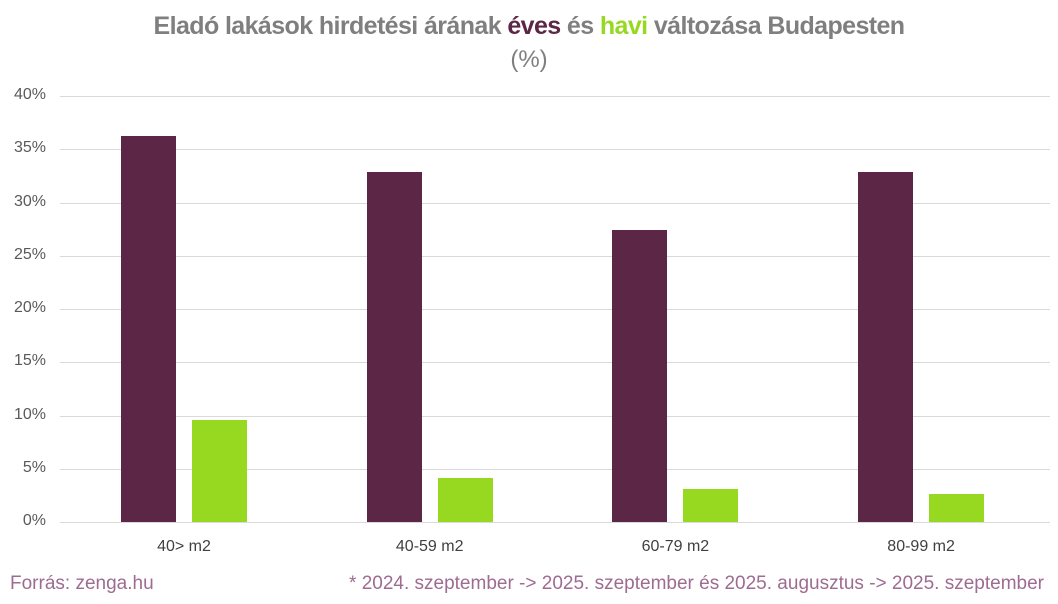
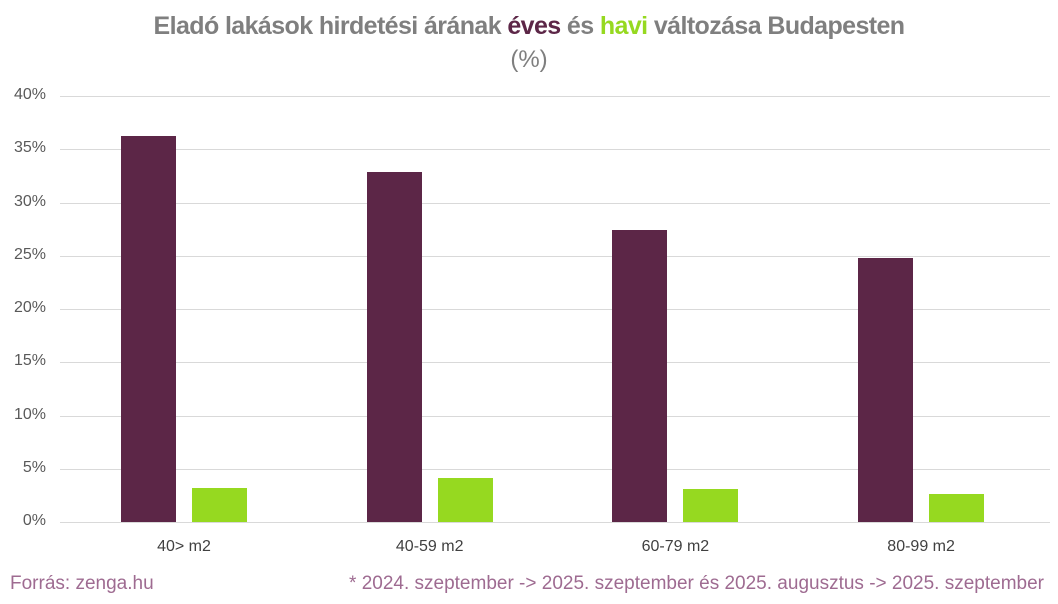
havi/40> m2: 9.6% -> 3.2%
éves/80-99 m2: 32.9% -> 24.8%
